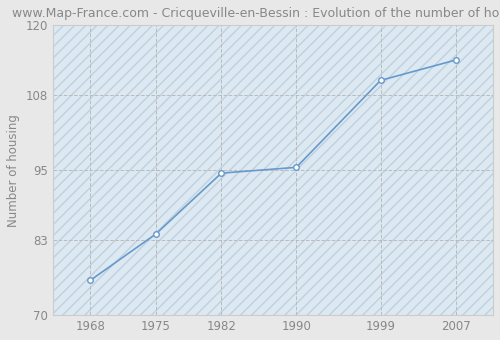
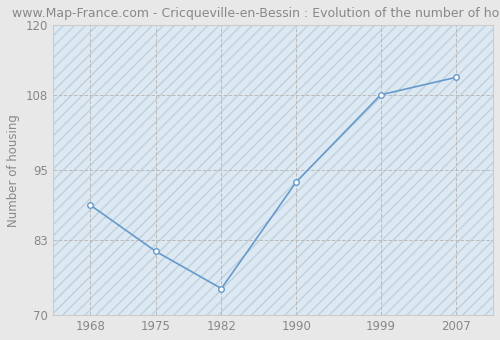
1968: 76.0 -> 89.0
1975: 84.0 -> 81.0
1982: 94.5 -> 74.6
1990: 95.5 -> 93.0
1999: 110.5 -> 108.0
2007: 114.0 -> 111.0
